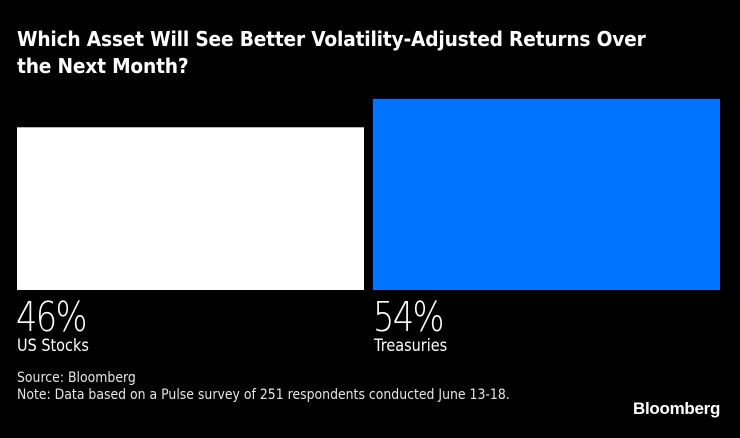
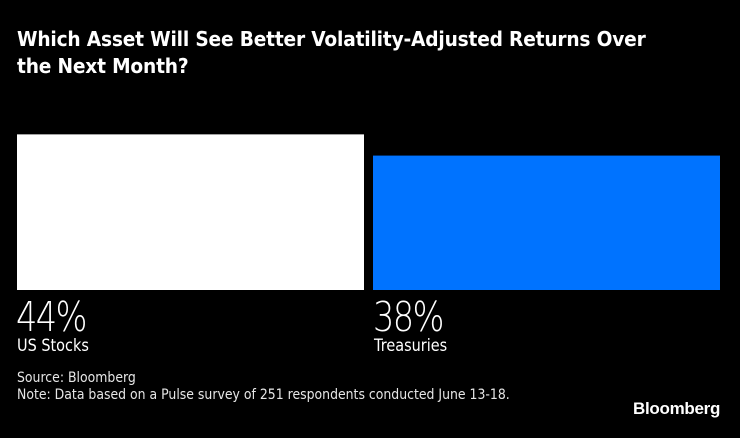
US Stocks: 46% -> 44%
Treasuries: 54% -> 38%
